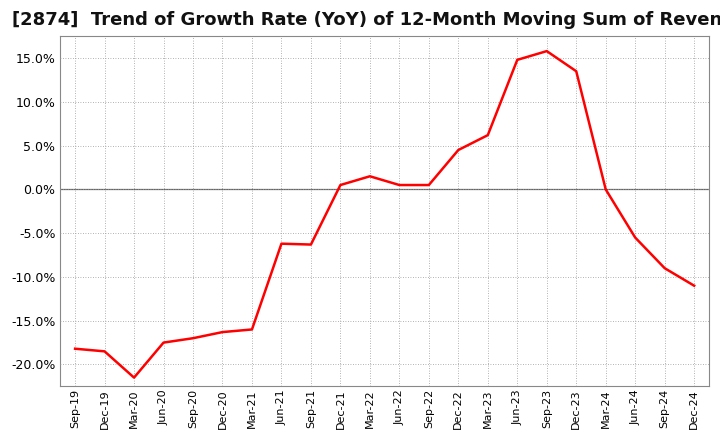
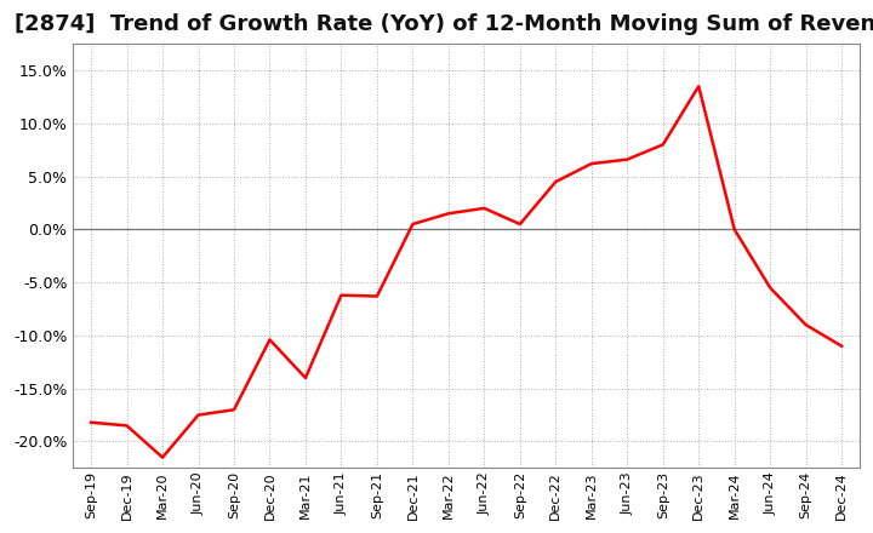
Dec-20: -16.3% -> -10.4%
Mar-21: -16.0% -> -14.0%
Jun-22: 0.5% -> 2.0%
Jun-23: 14.8% -> 6.6%
Sep-23: 15.8% -> 8.0%
